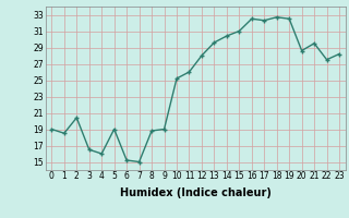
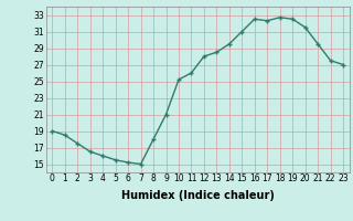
2: 20.4 -> 17.5
5: 19.0 -> 15.5
8: 18.8 -> 18.0
9: 19.0 -> 21.0
13: 29.6 -> 28.5
14: 30.4 -> 29.5
20: 28.6 -> 31.5
23: 28.2 -> 27.0
